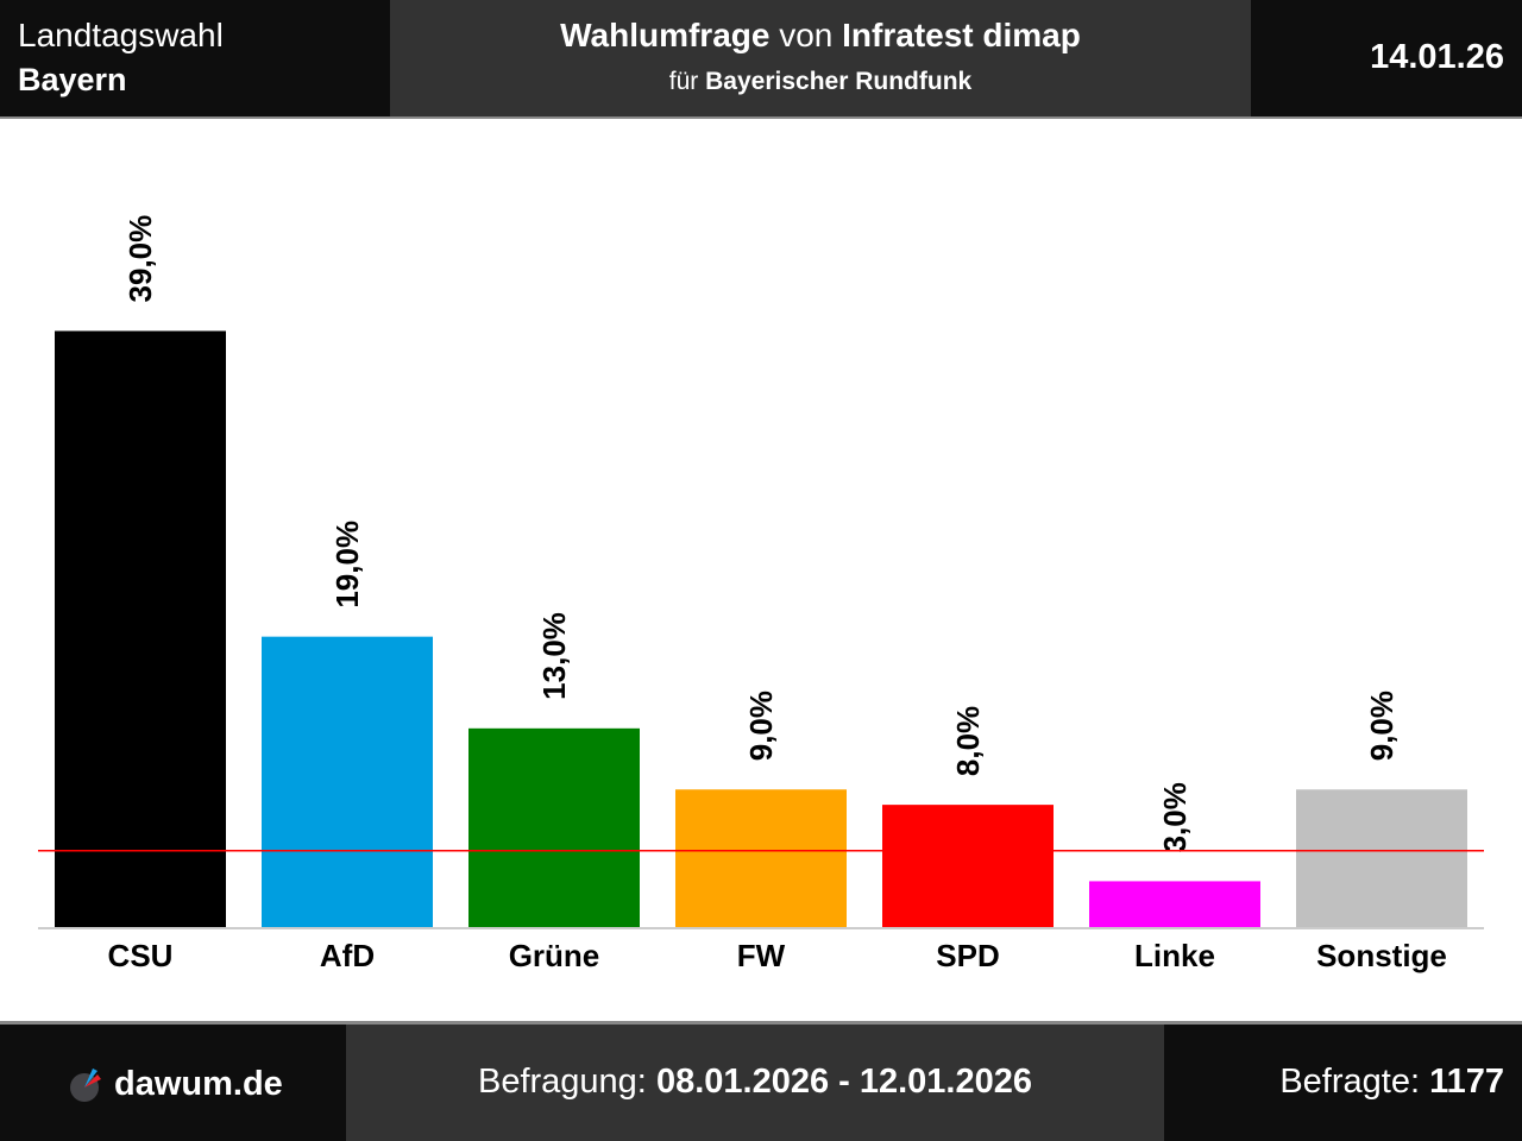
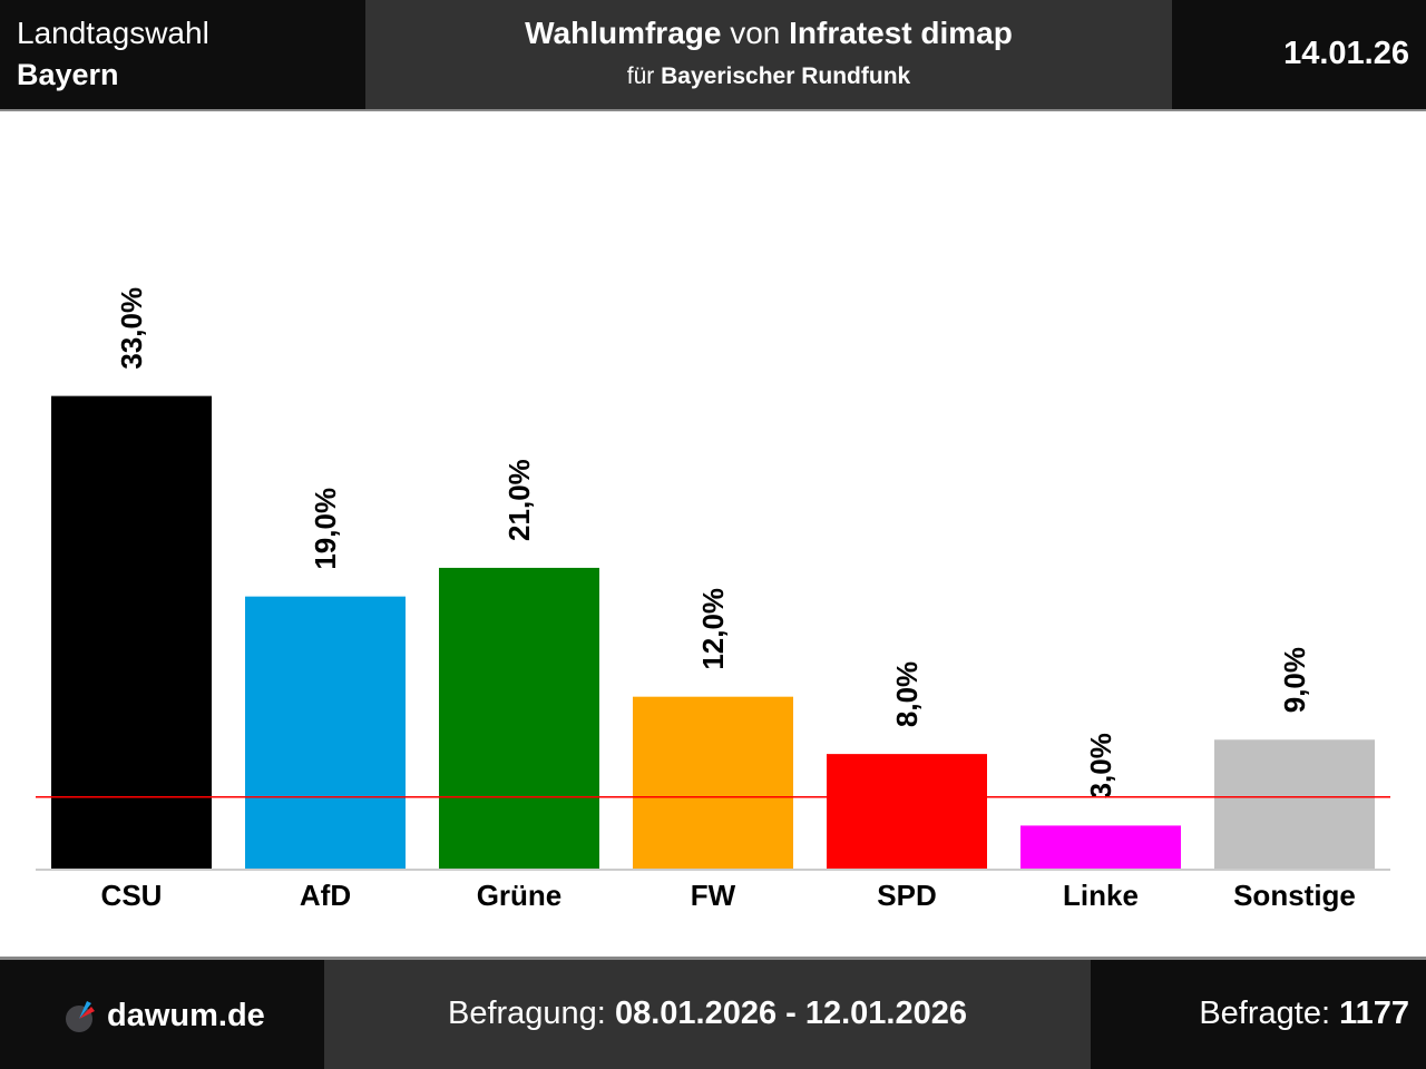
CSU: 39,0% -> 33,0%
Grüne: 13,0% -> 21,0%
FW: 9,0% -> 12,0%
